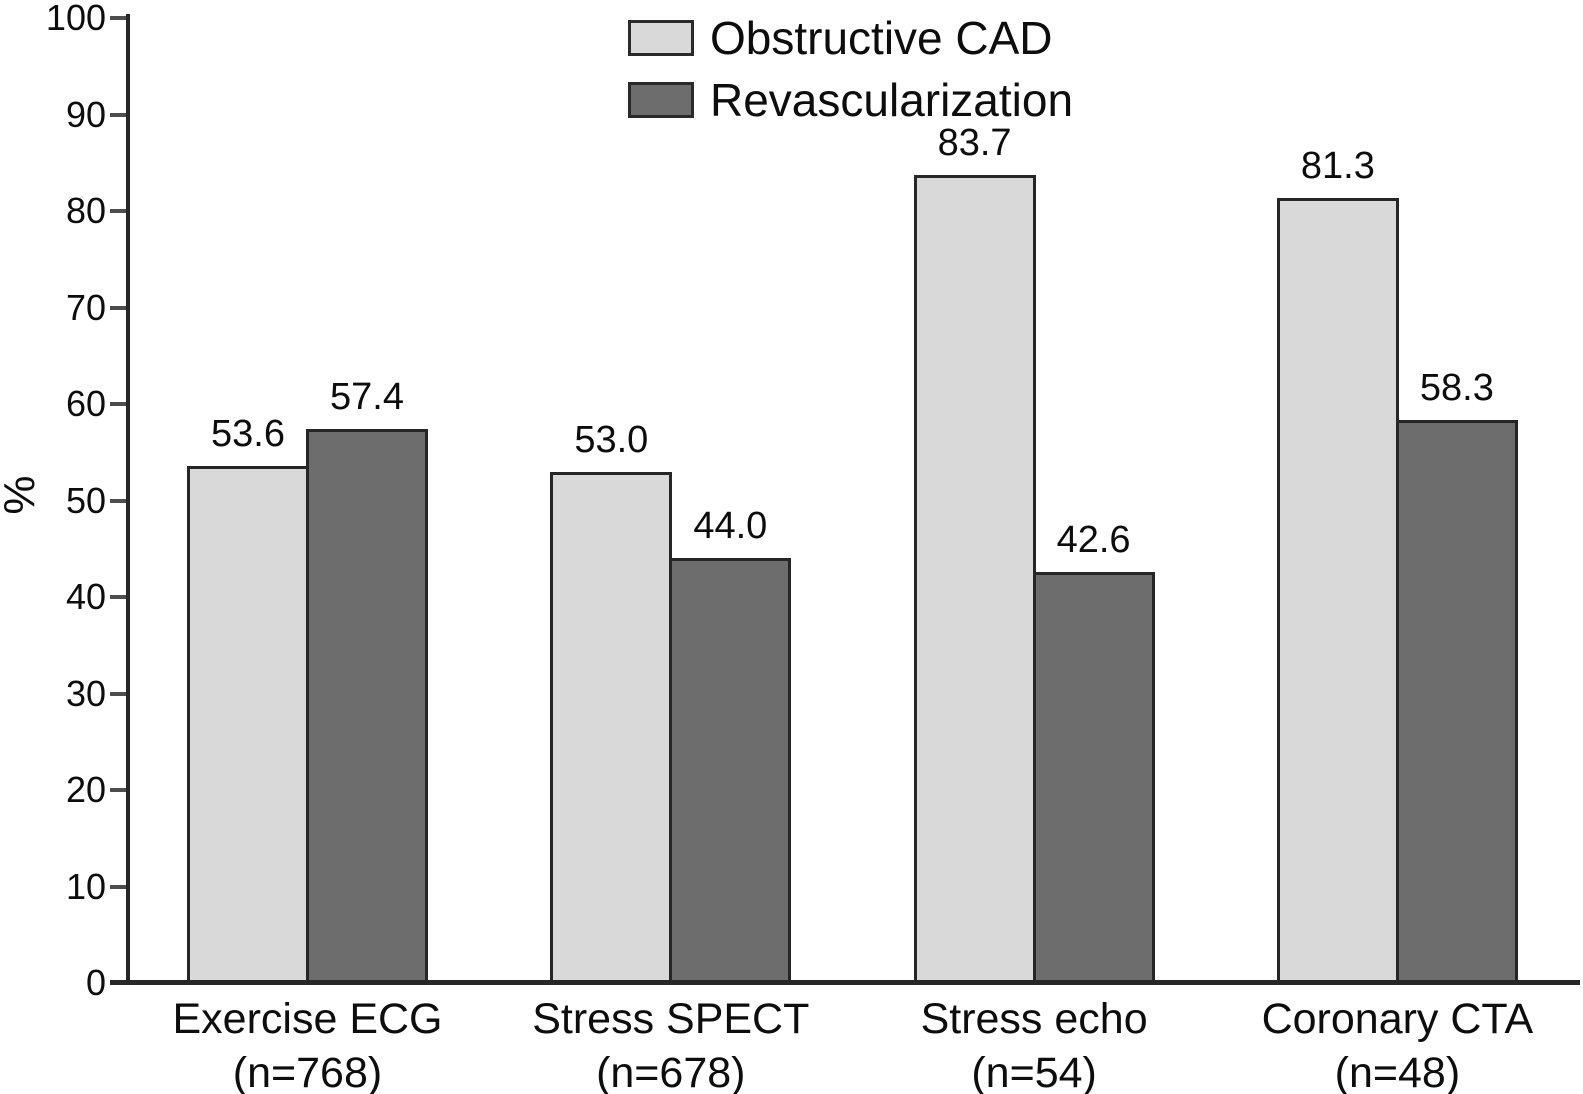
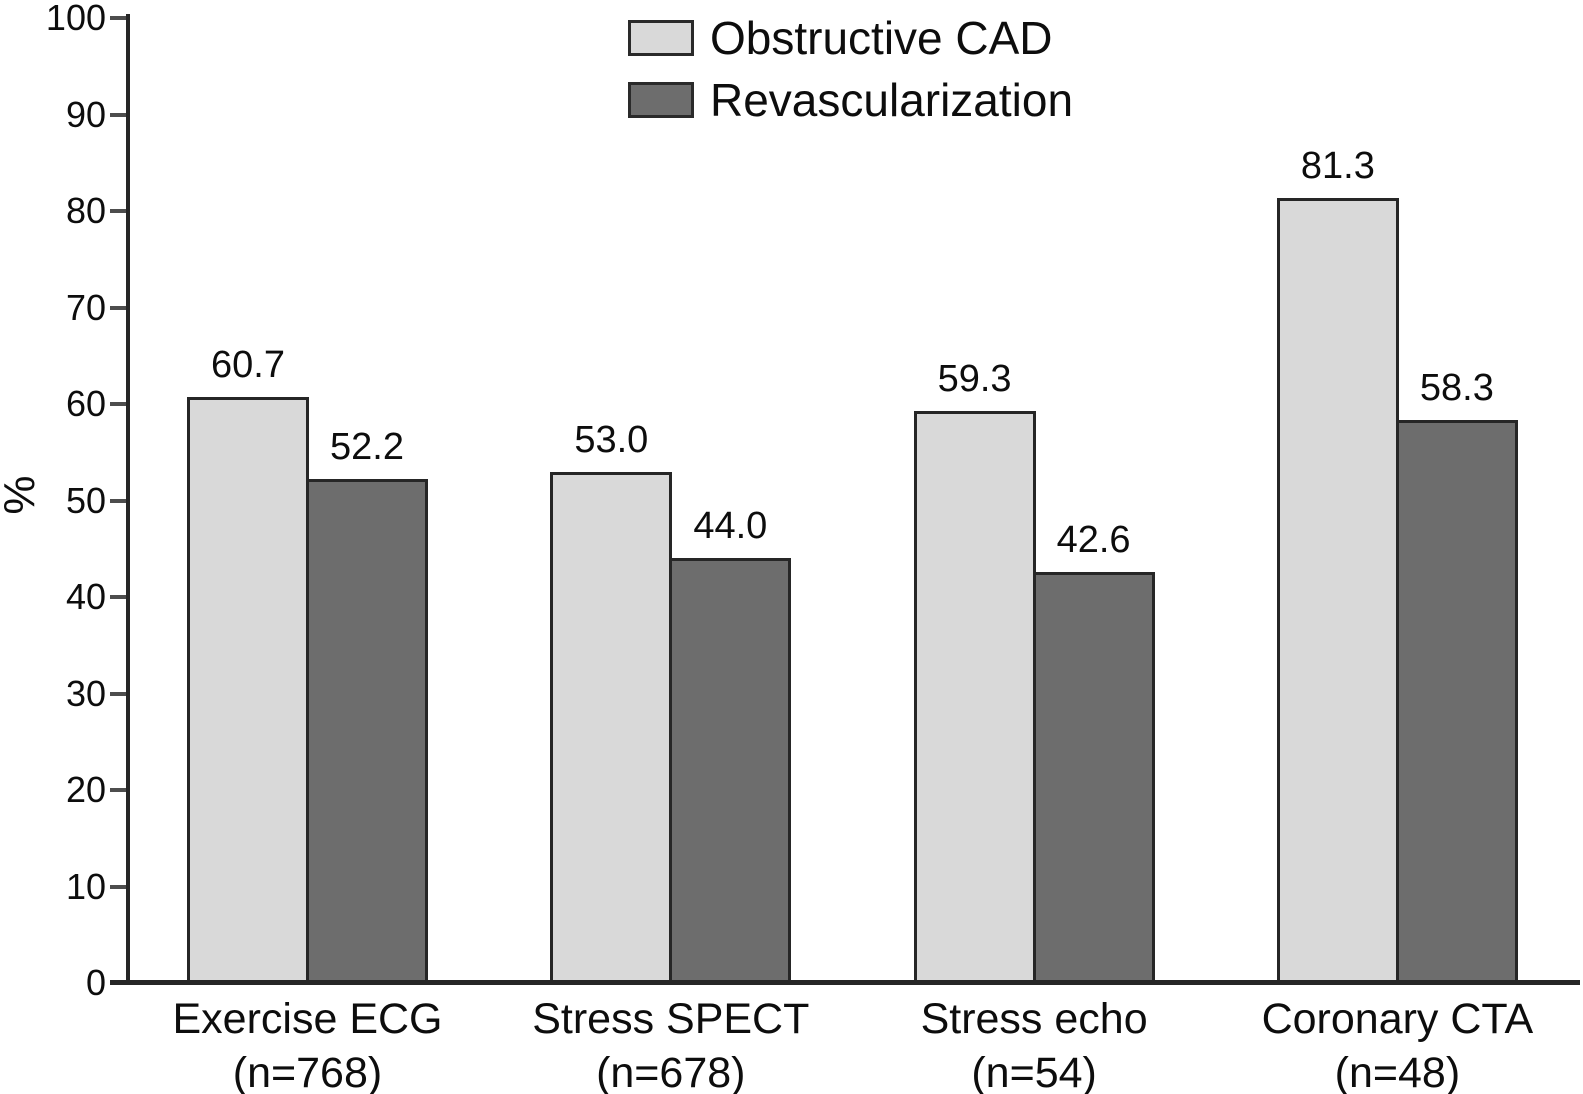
Obstructive CAD/Exercise ECG: 53.6 -> 60.7
Revascularization/Exercise ECG: 57.4 -> 52.2
Obstructive CAD/Stress echo: 83.7 -> 59.3
